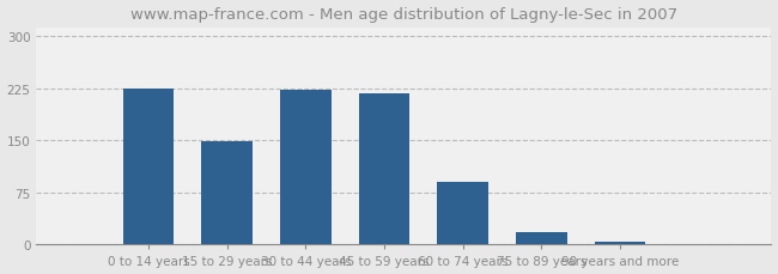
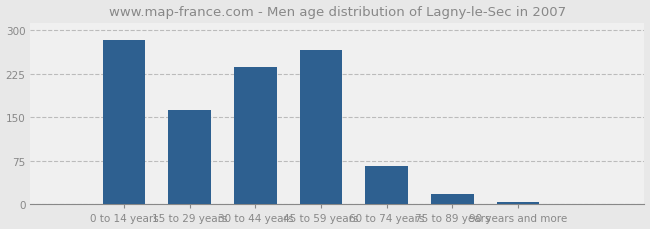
0 to 14 years: 225 -> 282
15 to 29 years: 148 -> 162
30 to 44 years: 222 -> 236
45 to 59 years: 218 -> 266
60 to 74 years: 90 -> 66
